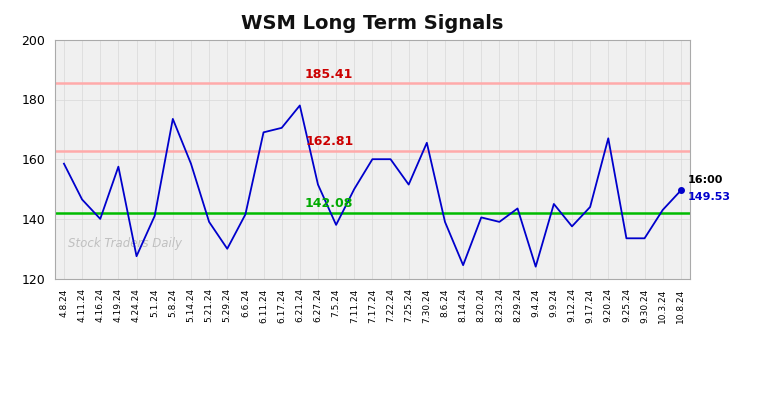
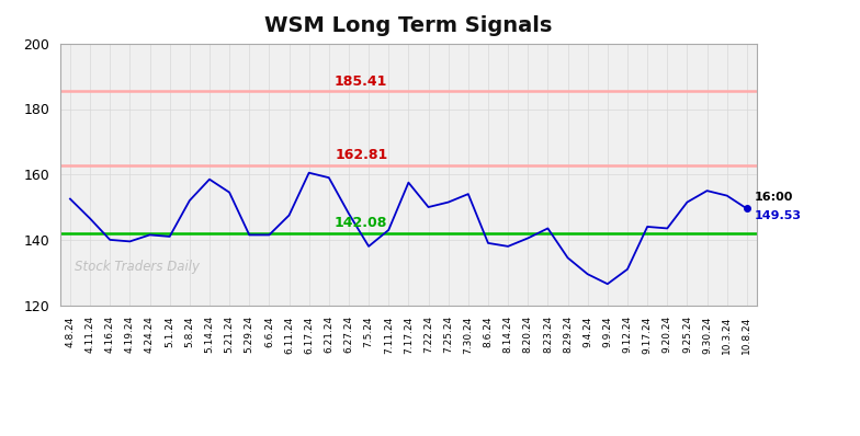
4.8.24: 158.5 -> 152.5
4.19.24: 157.5 -> 139.5
4.24.24: 127.5 -> 141.5
5.8.24: 173.5 -> 152.0
5.21.24: 139.0 -> 154.5
5.29.24: 130.0 -> 141.5
6.11.24: 169.0 -> 147.5
6.17.24: 170.5 -> 160.5
6.21.24: 178.0 -> 159.0
6.27.24: 151.5 -> 148.0
7.11.24: 150.0 -> 143.0
7.17.24: 160.0 -> 157.5
7.22.24: 160.0 -> 150.0
7.30.24: 165.5 -> 154.0
8.14.24: 124.5 -> 138.0
8.23.24: 139.0 -> 143.5
8.29.24: 143.5 -> 134.5
9.4.24: 124.0 -> 129.5
9.9.24: 145.0 -> 126.5
9.12.24: 137.5 -> 131.0
9.20.24: 167.0 -> 143.5
9.25.24: 133.5 -> 151.5
9.30.24: 133.5 -> 155.0
10.3.24: 143.0 -> 153.5
